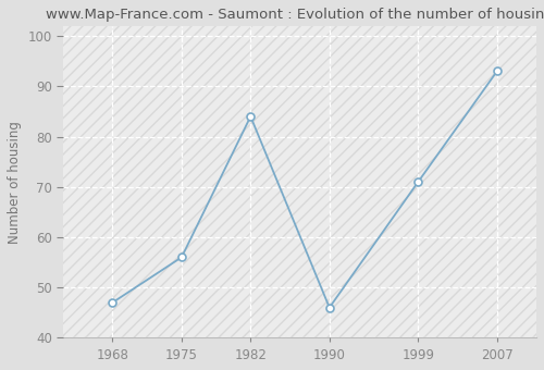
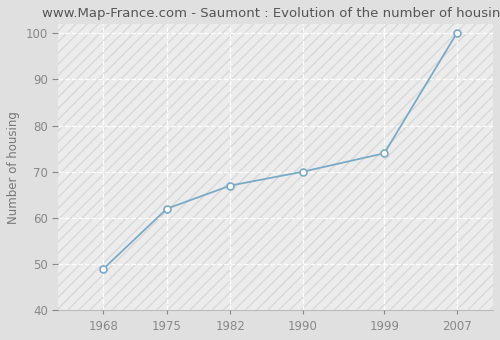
1968: 47 -> 49
1975: 56 -> 62
1982: 84 -> 67
1990: 46 -> 70
1999: 71 -> 74
2007: 93 -> 100
